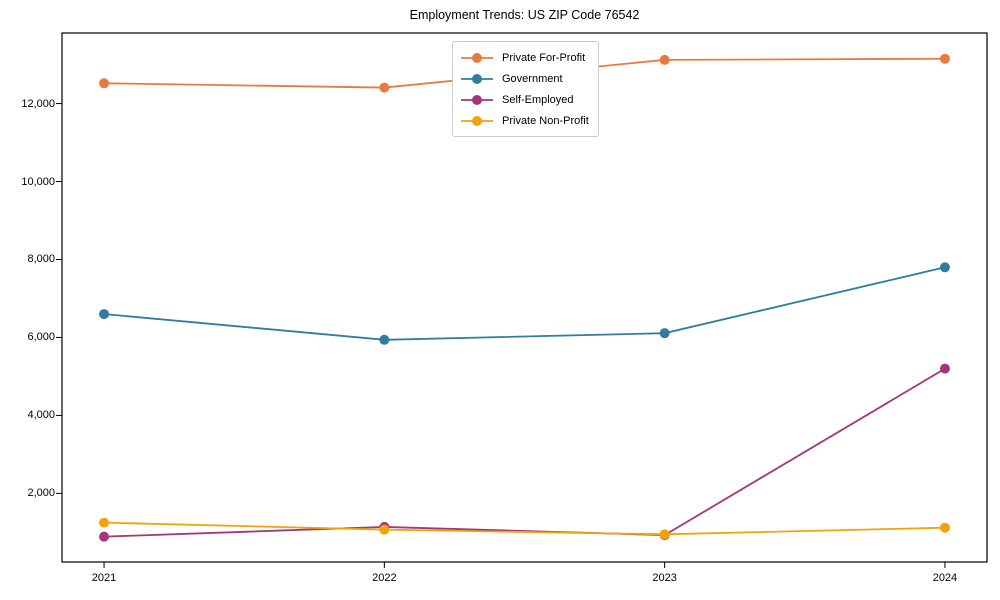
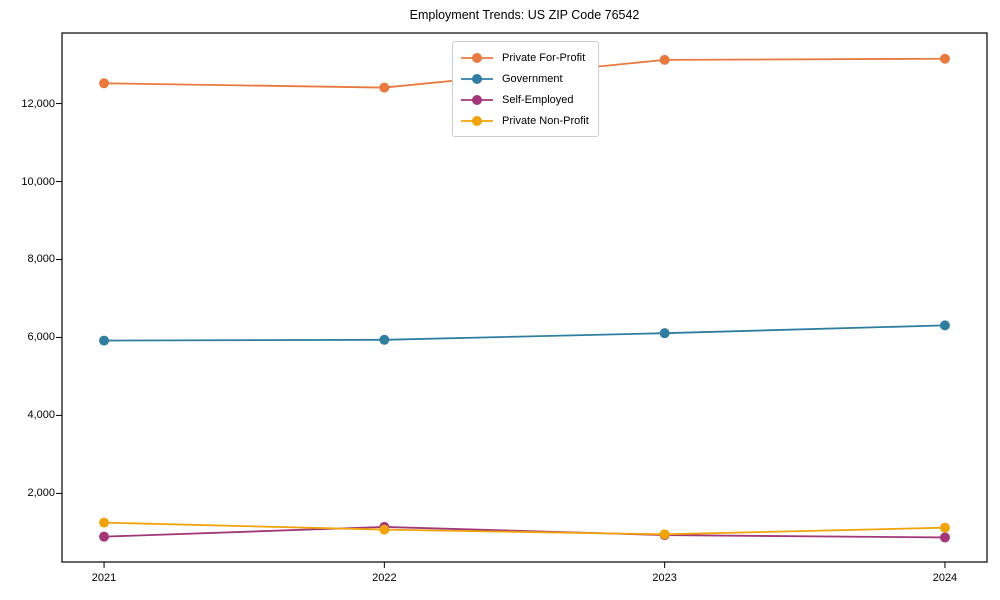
Government/2021: 6600 -> 5900
Government/2024: 7800 -> 6300
Self-Employed/2024: 5200 -> 900
